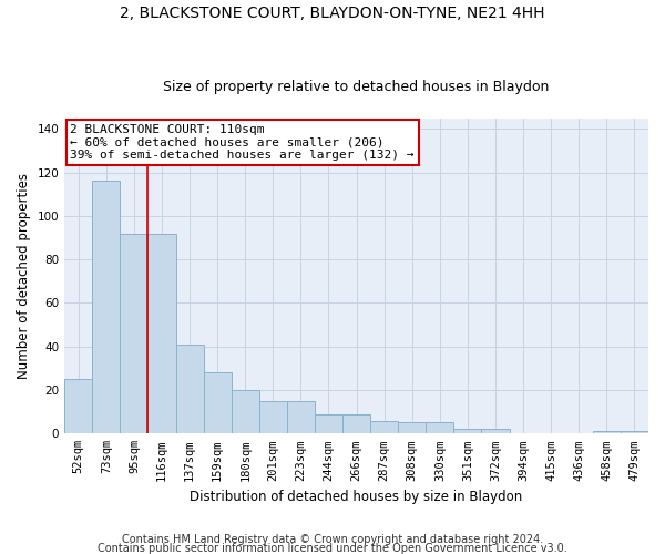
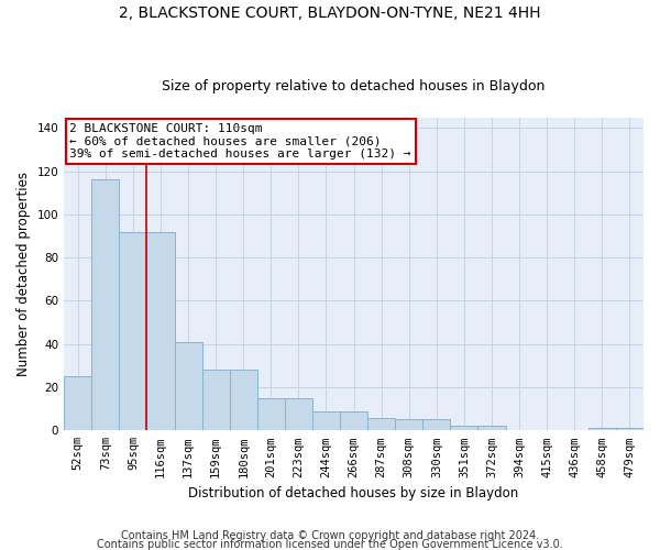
180sqm: 20 -> 28
